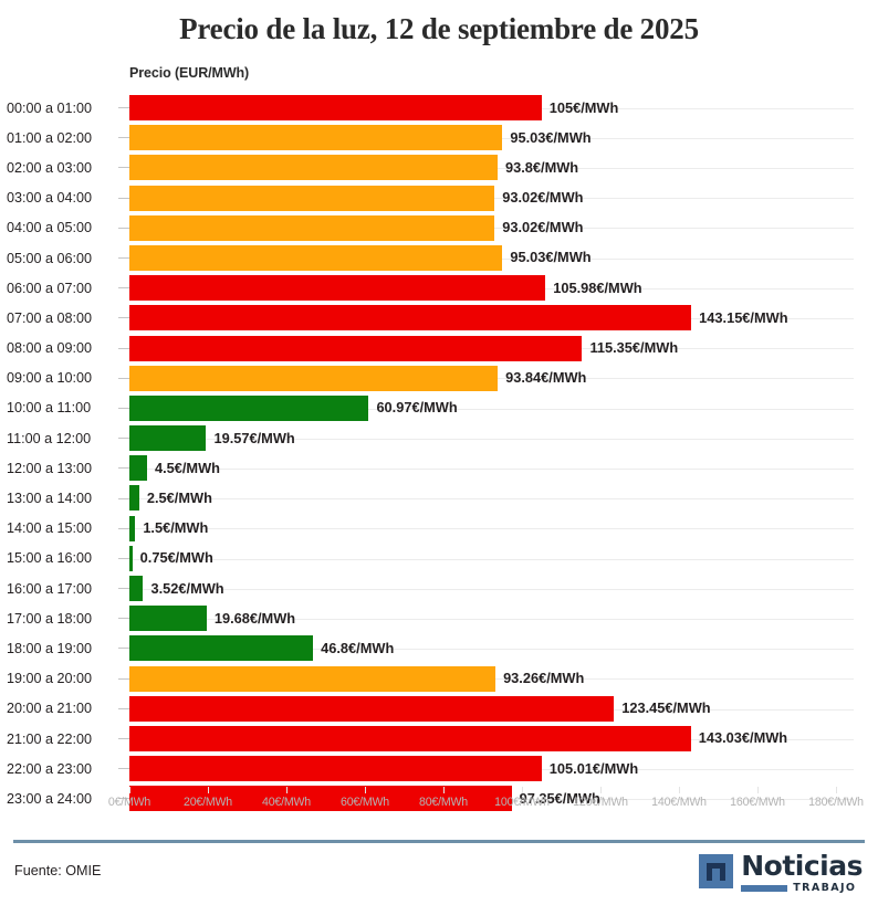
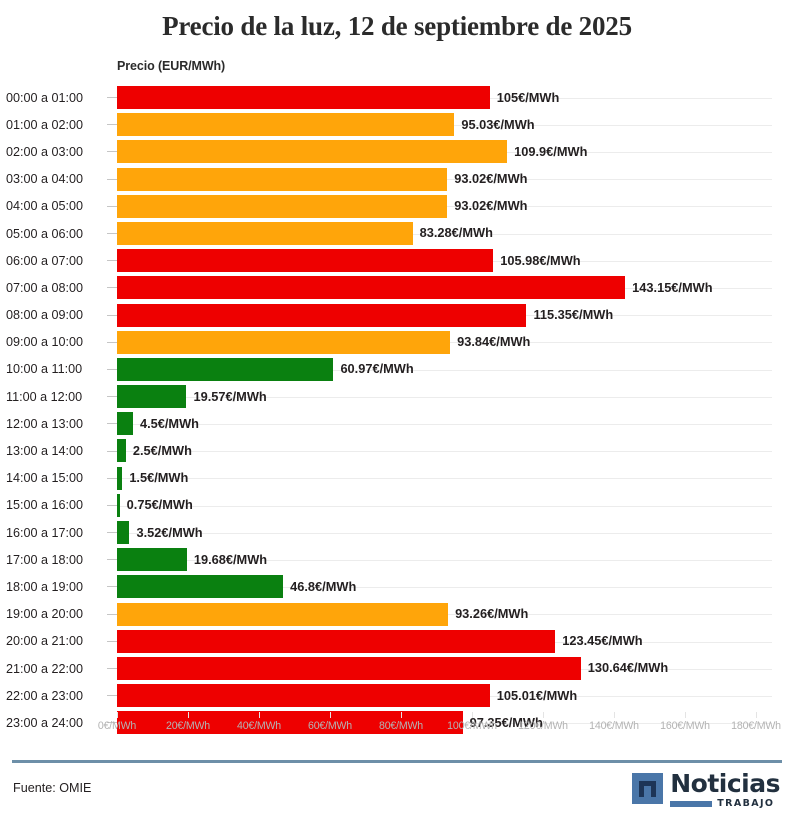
02:00 a 03:00: 93.8 -> 109.9
05:00 a 06:00: 95.03 -> 83.28
21:00 a 22:00: 143.03 -> 130.64
